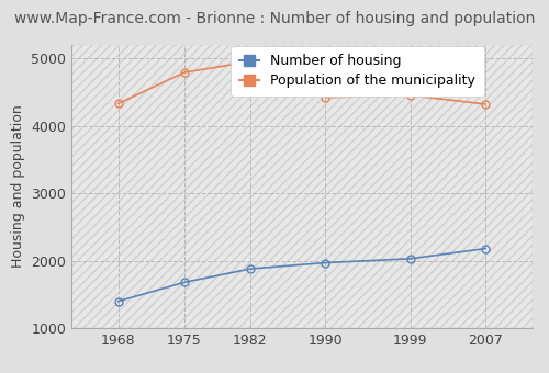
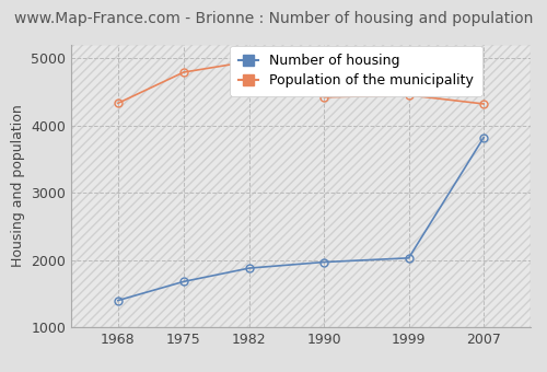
Number of housing/2007: 2180 -> 3820
